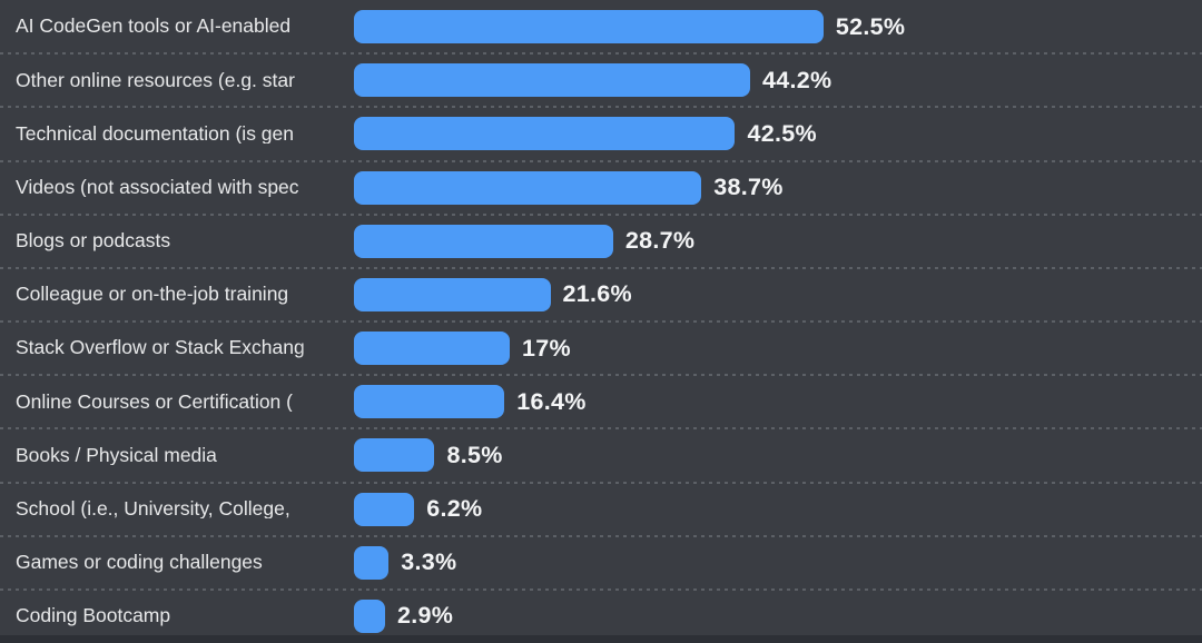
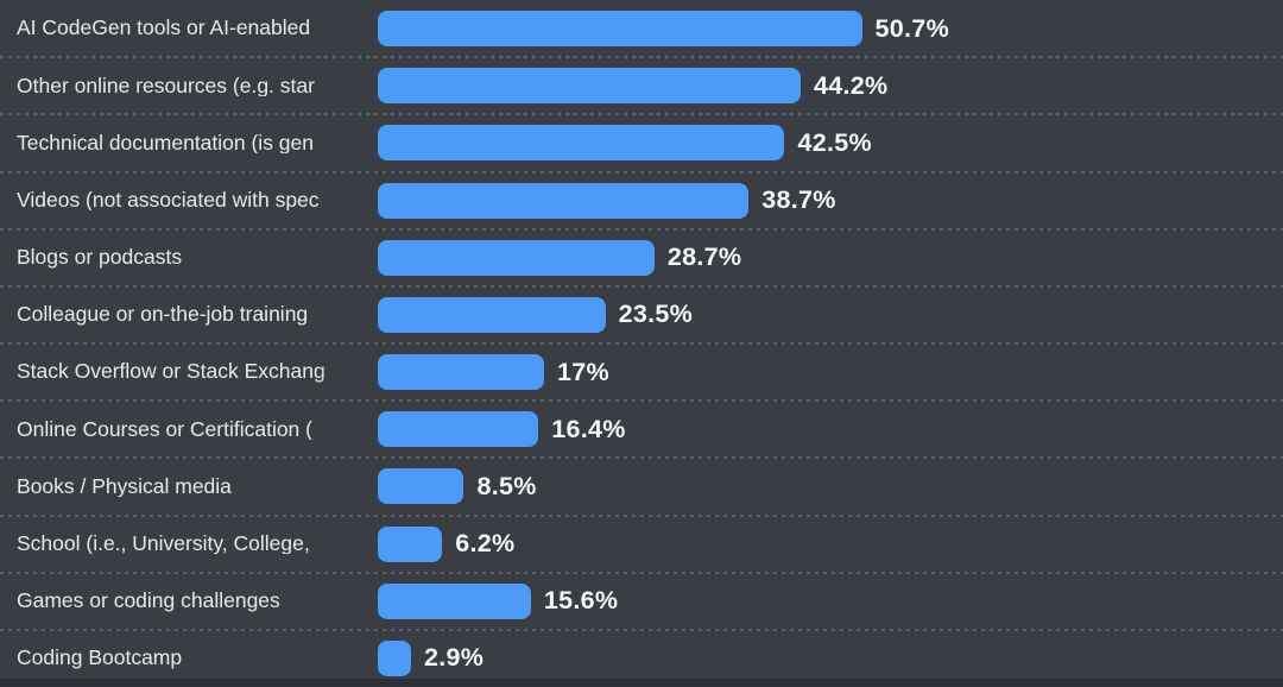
AI CodeGen tools or AI-enabled: 52.5% -> 50.7%
Colleague or on-the-job training: 21.6% -> 23.5%
Games or coding challenges: 3.3% -> 15.6%
